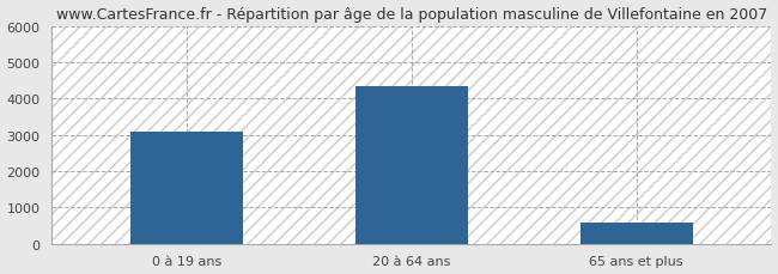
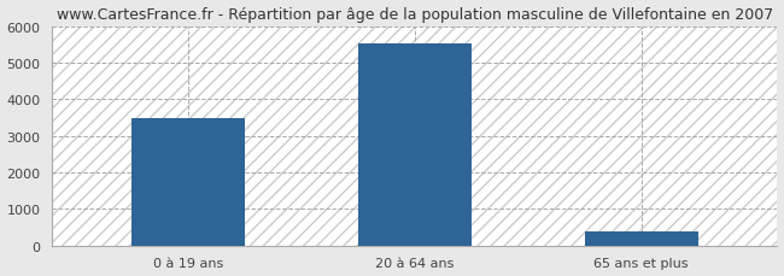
0 à 19 ans: 3100 -> 3470
20 à 64 ans: 4350 -> 5520
65 ans et plus: 600 -> 390
